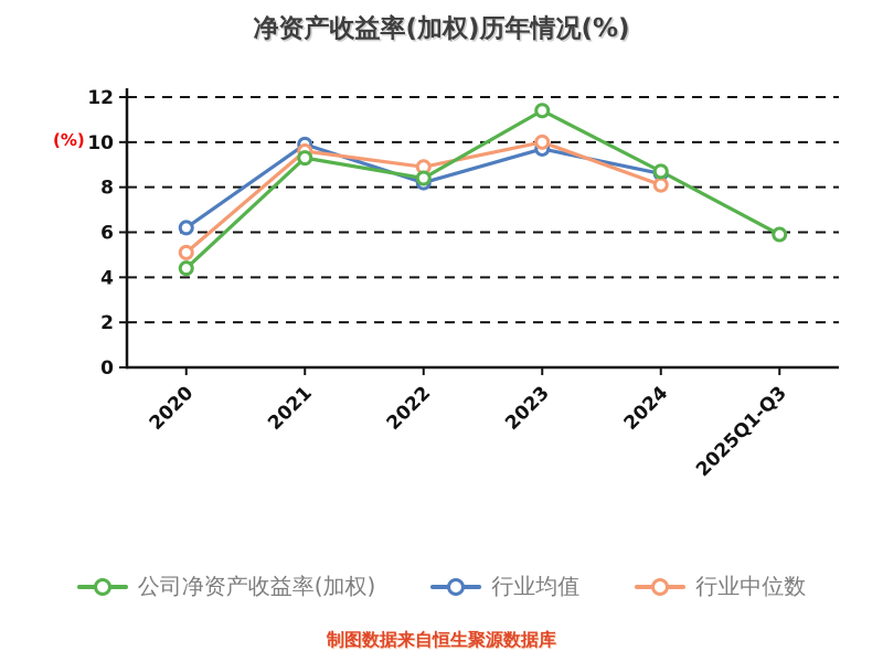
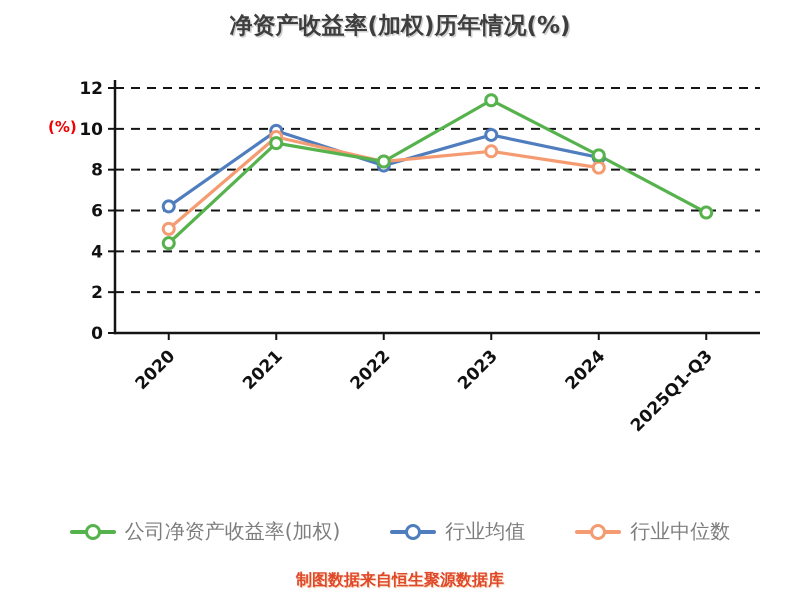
行业中位数/2022: 8.9 -> 8.4
行业中位数/2023: 10.0 -> 8.9
